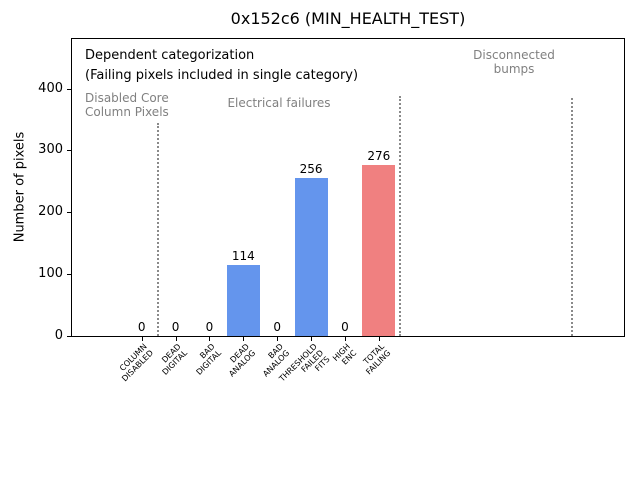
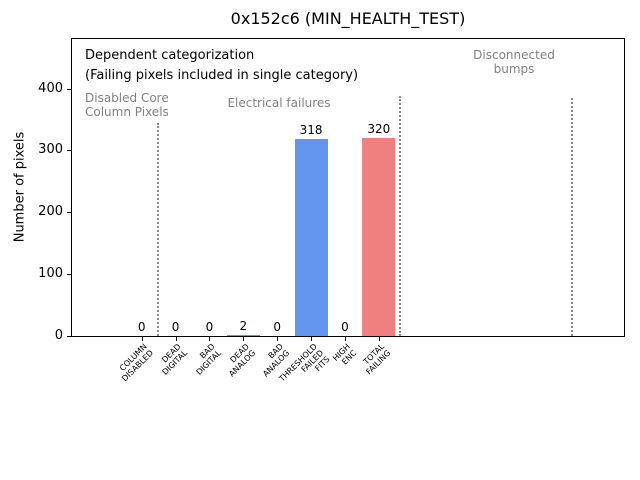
DEAD ANALOG: 114 -> 2
THRESHOLD FAILED FITS: 256 -> 318
TOTAL FAILING: 276 -> 320
